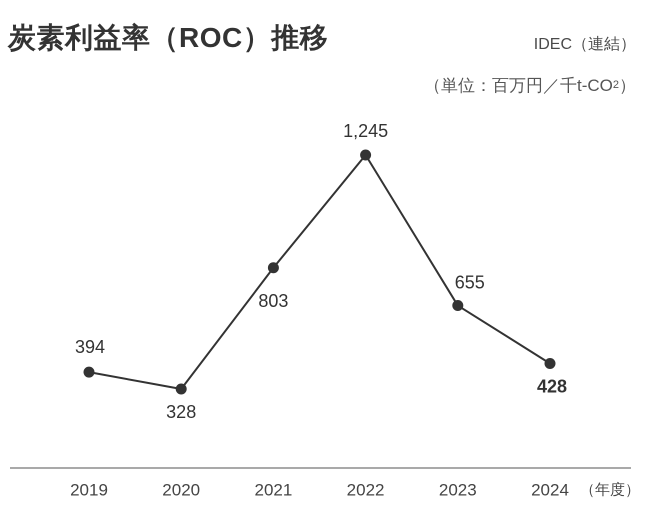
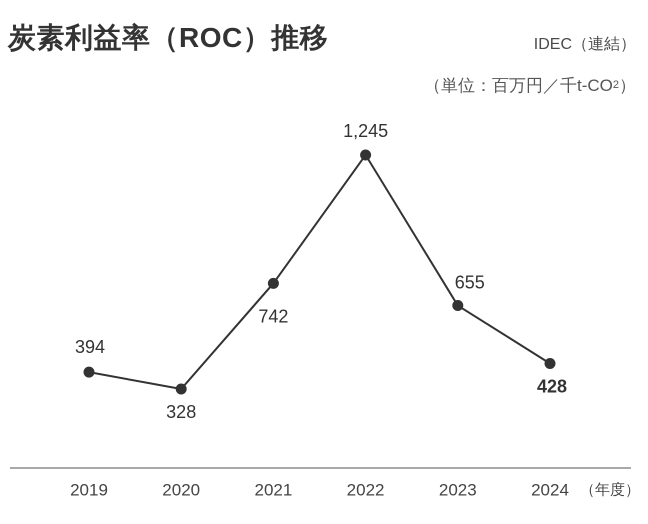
2021: 803 -> 742
